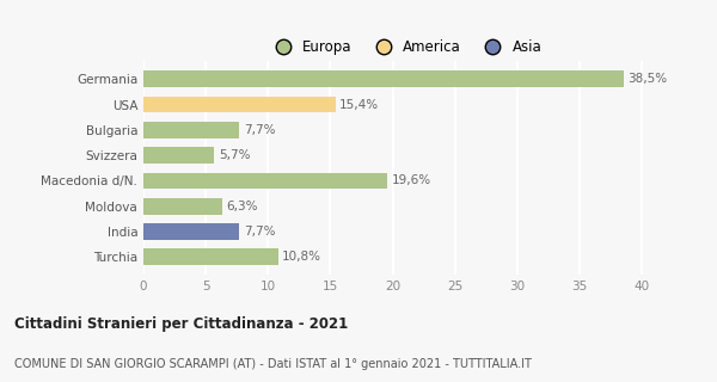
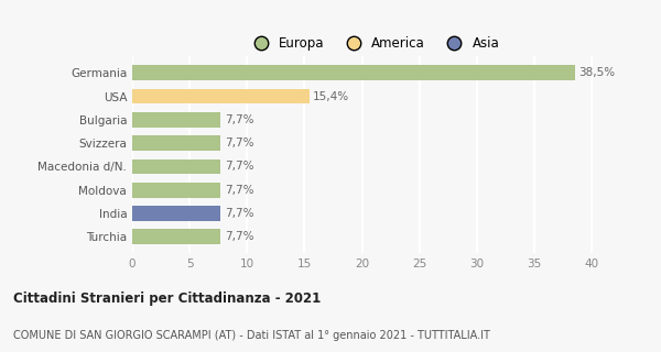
Svizzera: 5,7% -> 7,7%
Macedonia d/N.: 19,6% -> 7,7%
Moldova: 6,3% -> 7,7%
Turchia: 10,8% -> 7,7%
